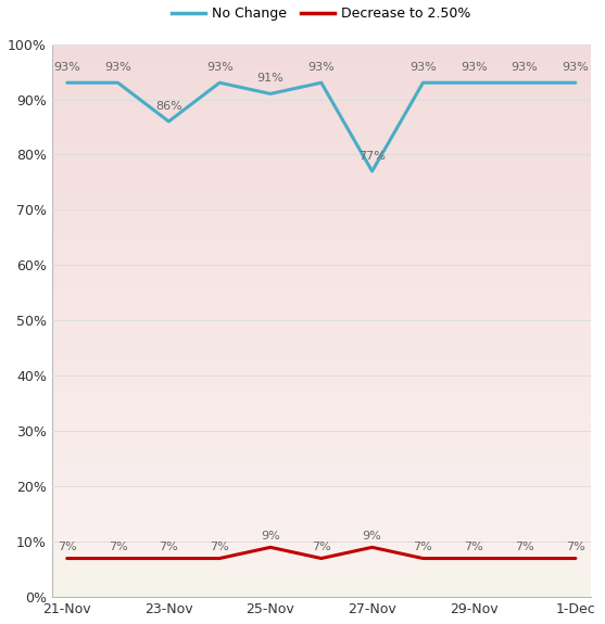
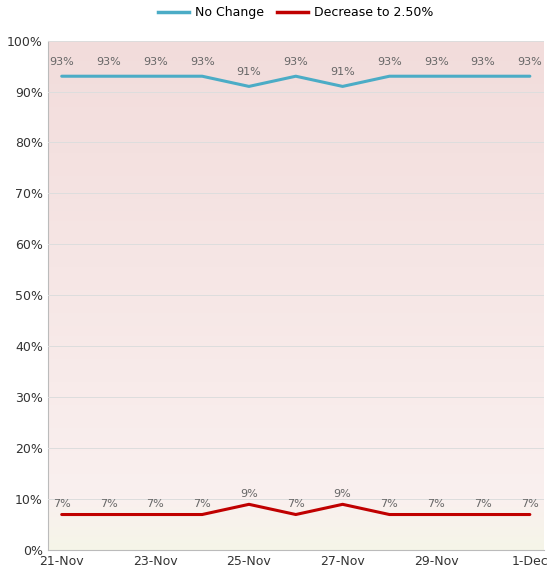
No Change/23-Nov: 86% -> 93%
No Change/27-Nov: 77% -> 91%
